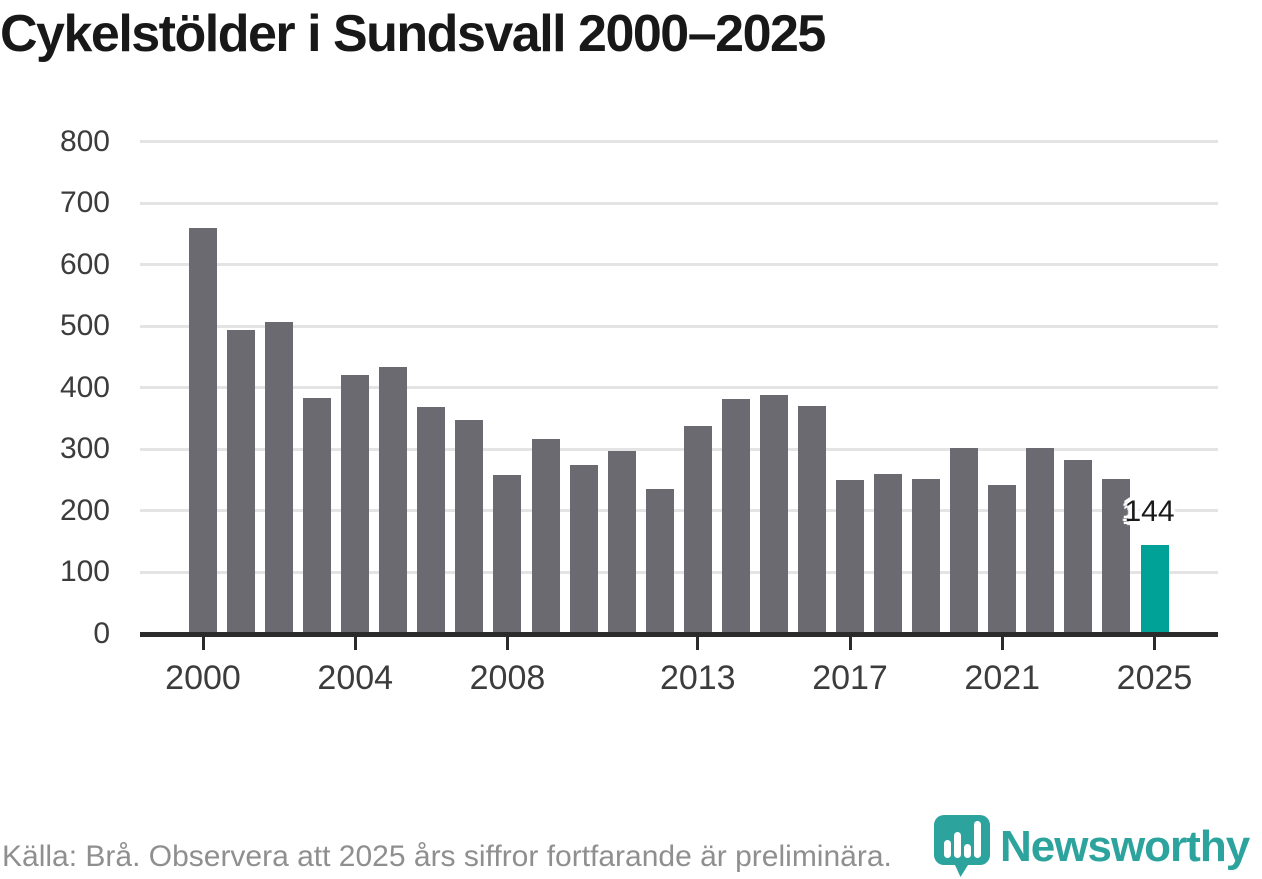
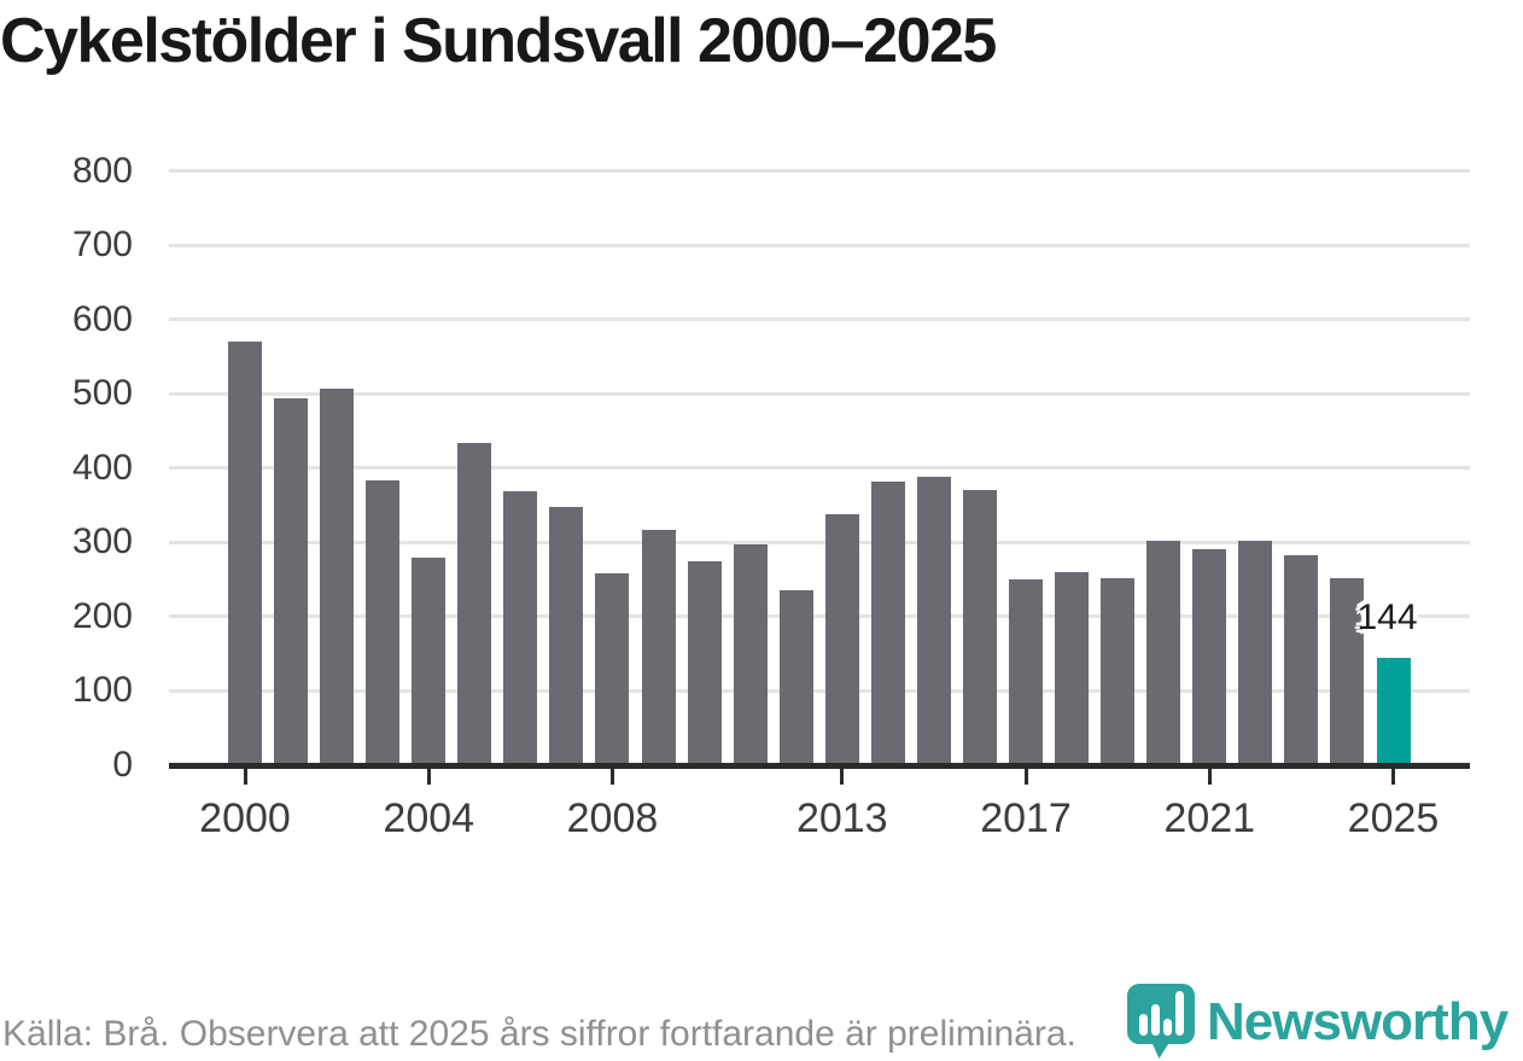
2000: 660 -> 570
2004: 420 -> 280
2021: 240 -> 290
